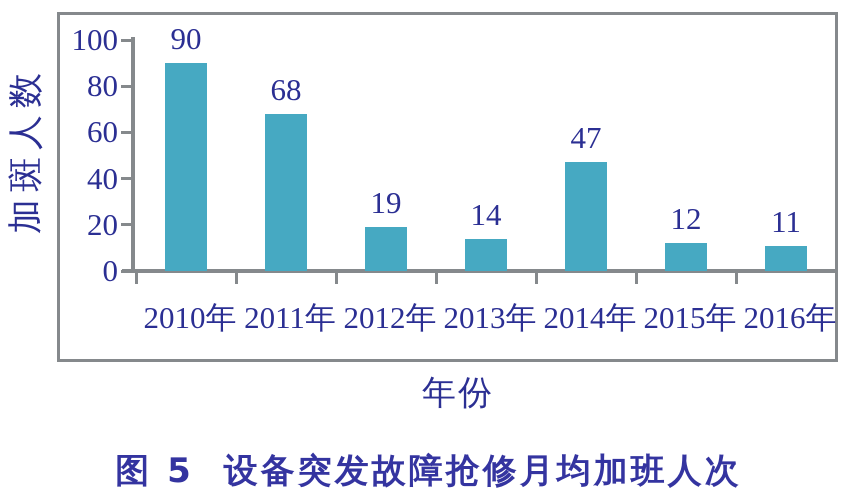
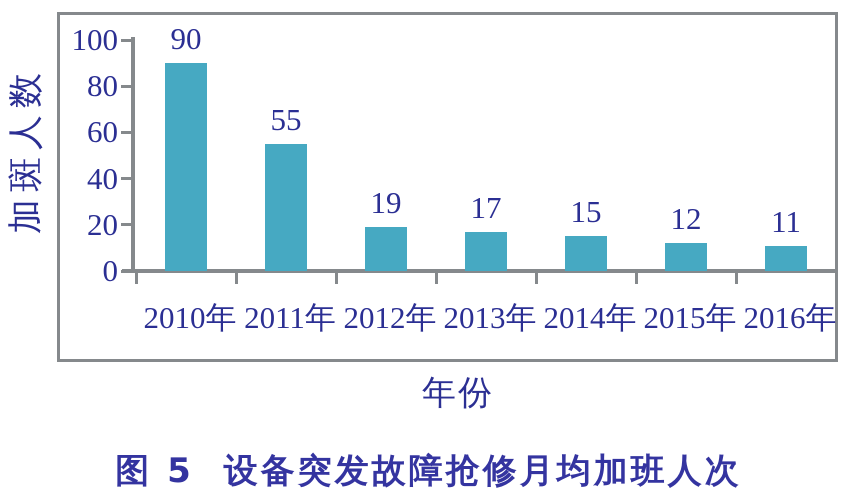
2011年: 68 -> 55
2013年: 14 -> 17
2014年: 47 -> 15
